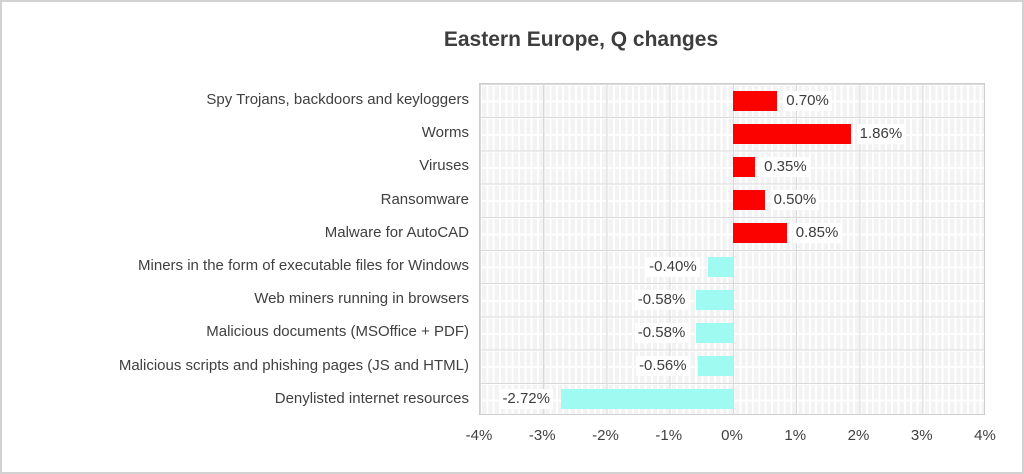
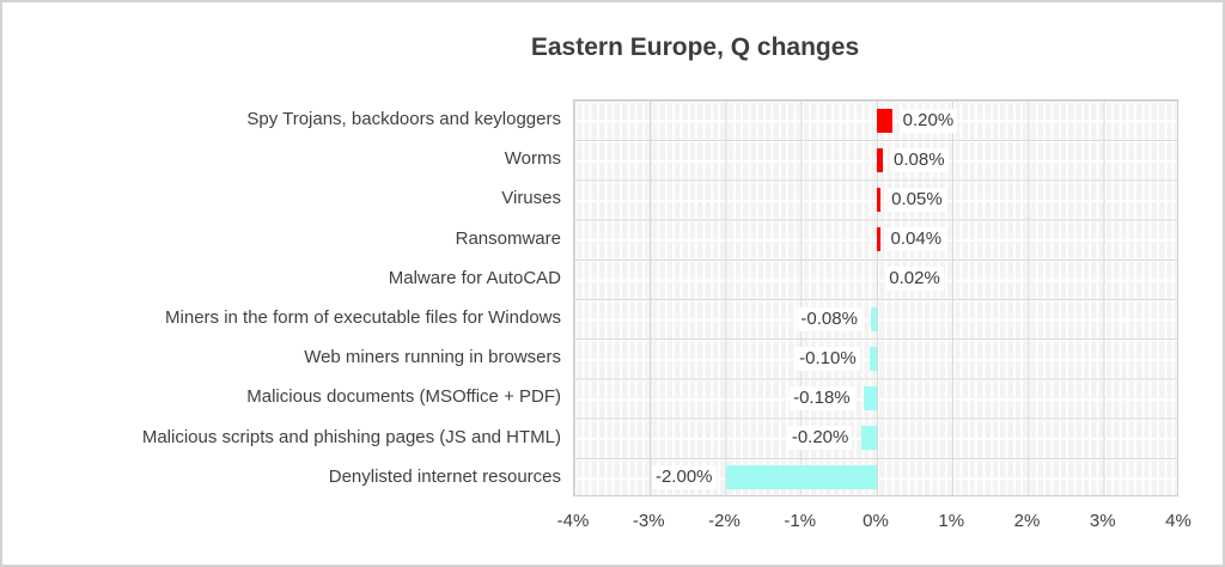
Spy Trojans, backdoors and keyloggers: 0.70% -> 0.20%
Worms: 1.86% -> 0.08%
Viruses: 0.35% -> 0.05%
Ransomware: 0.50% -> 0.04%
Malware for AutoCAD: 0.85% -> 0.02%
Miners in the form of executable files for Windows: -0.40% -> -0.08%
Web miners running in browsers: -0.58% -> -0.10%
Malicious documents (MSOffice + PDF): -0.58% -> -0.18%
Malicious scripts and phishing pages (JS and HTML): -0.56% -> -0.20%
Denylisted internet resources: -2.72% -> -2.00%
